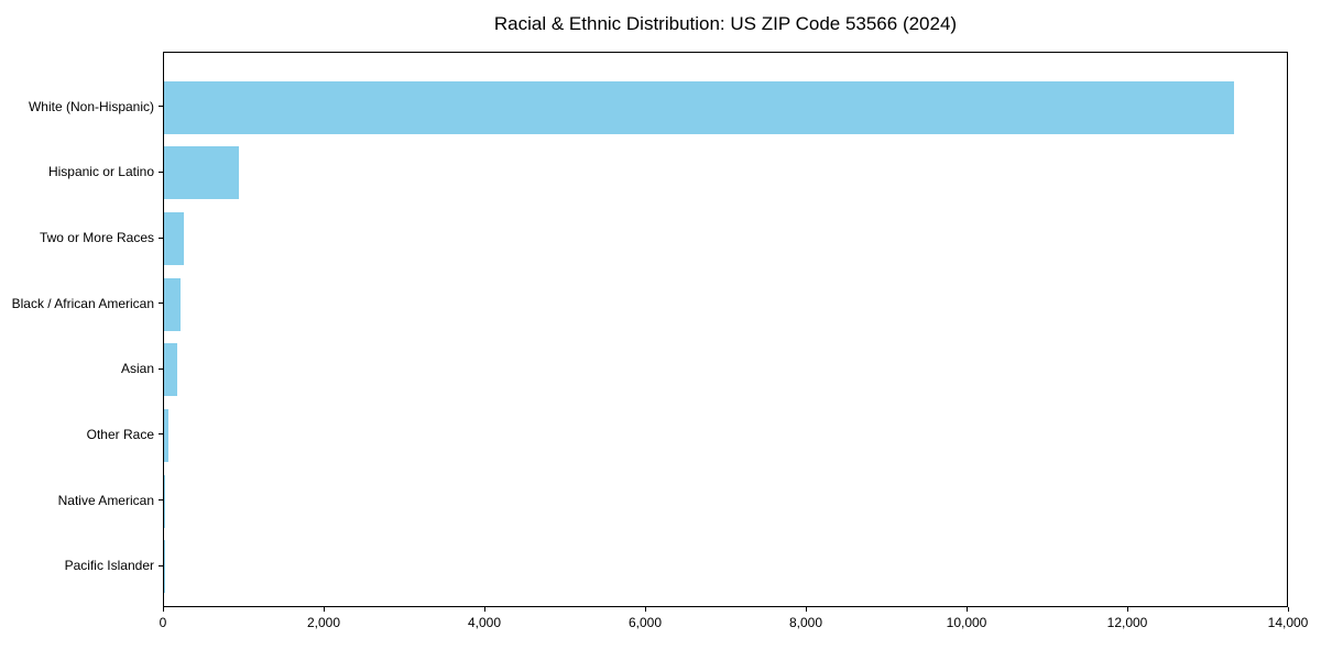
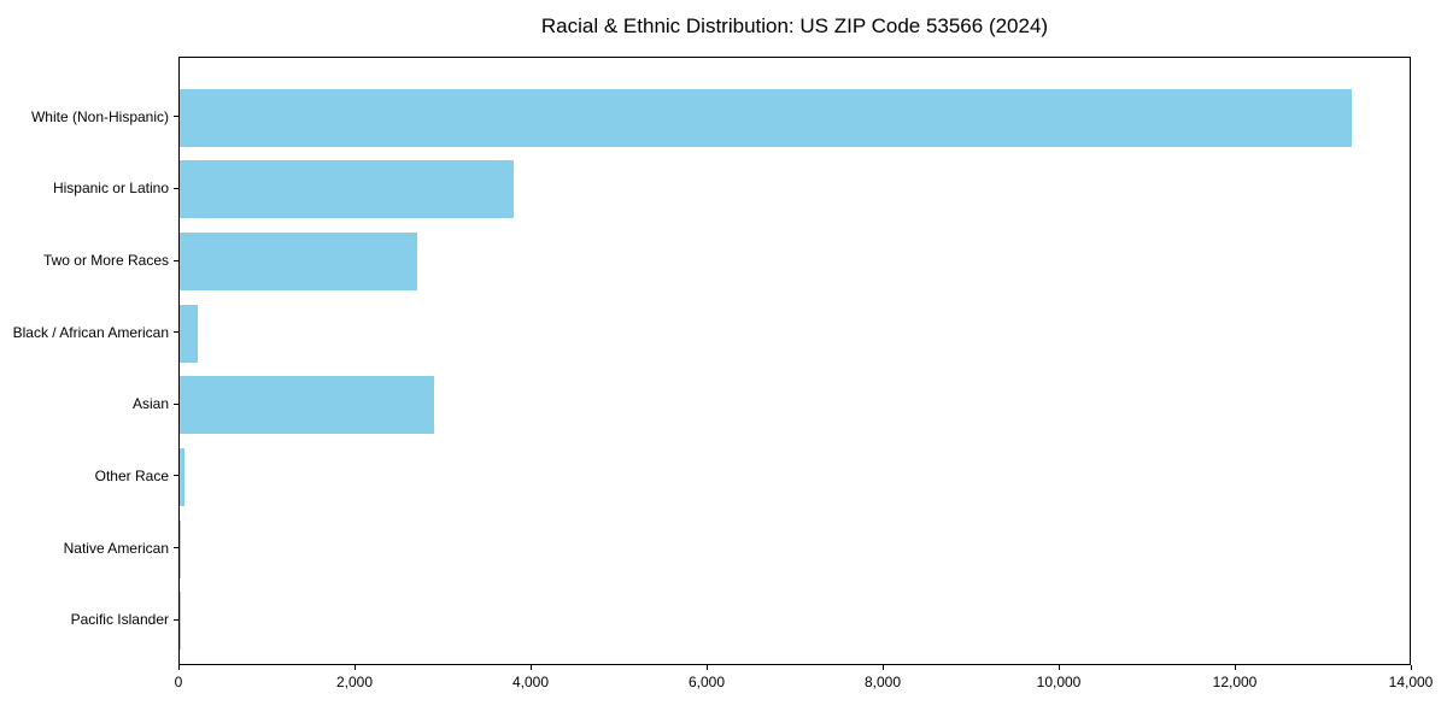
Hispanic or Latino: 900 -> 3800
Two or More Races: 200 -> 2700
Asian: 200 -> 2900
